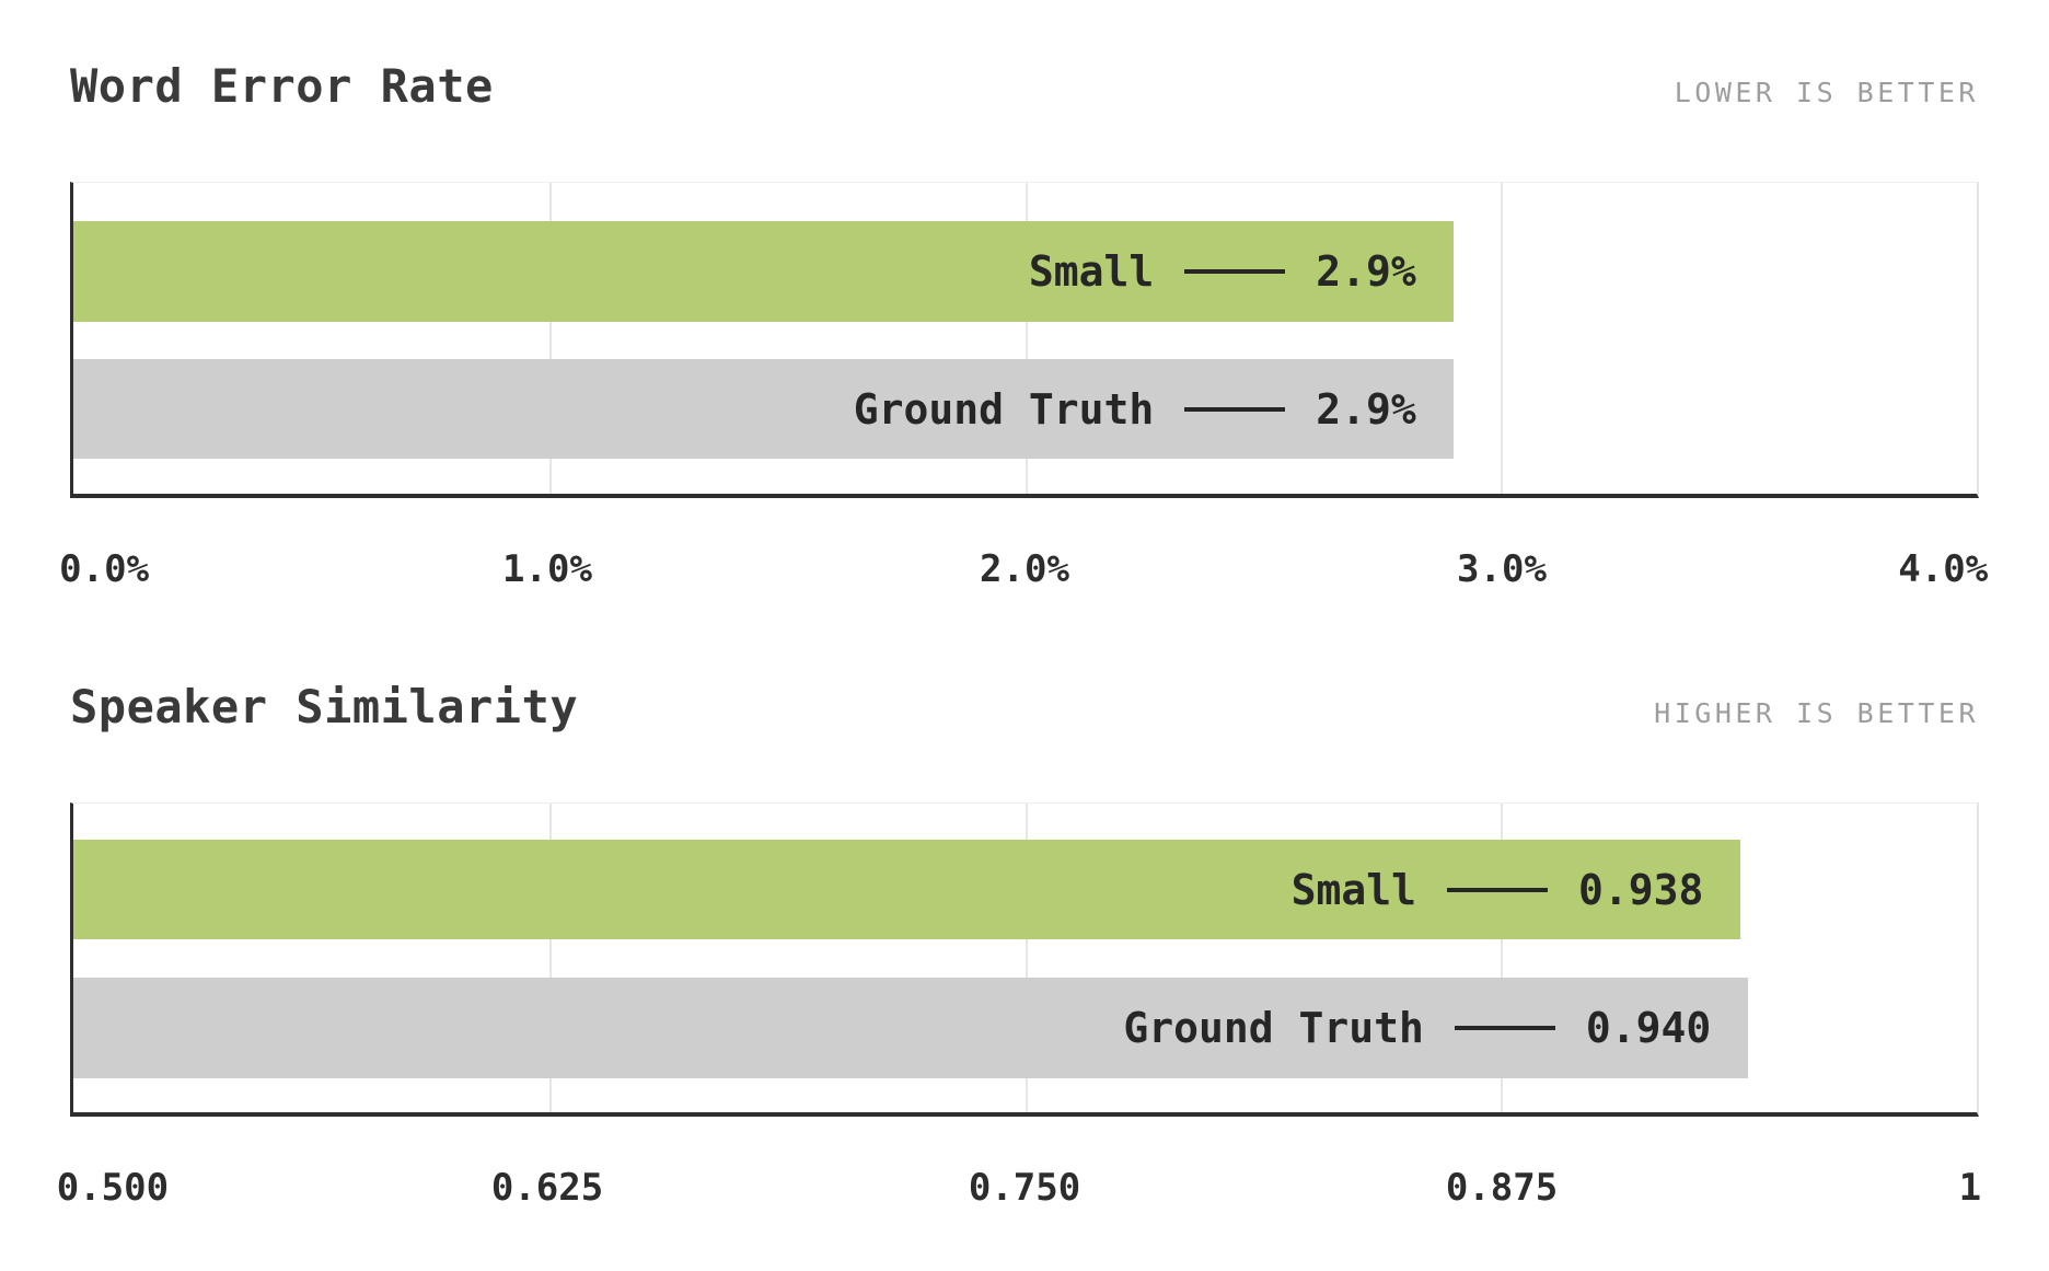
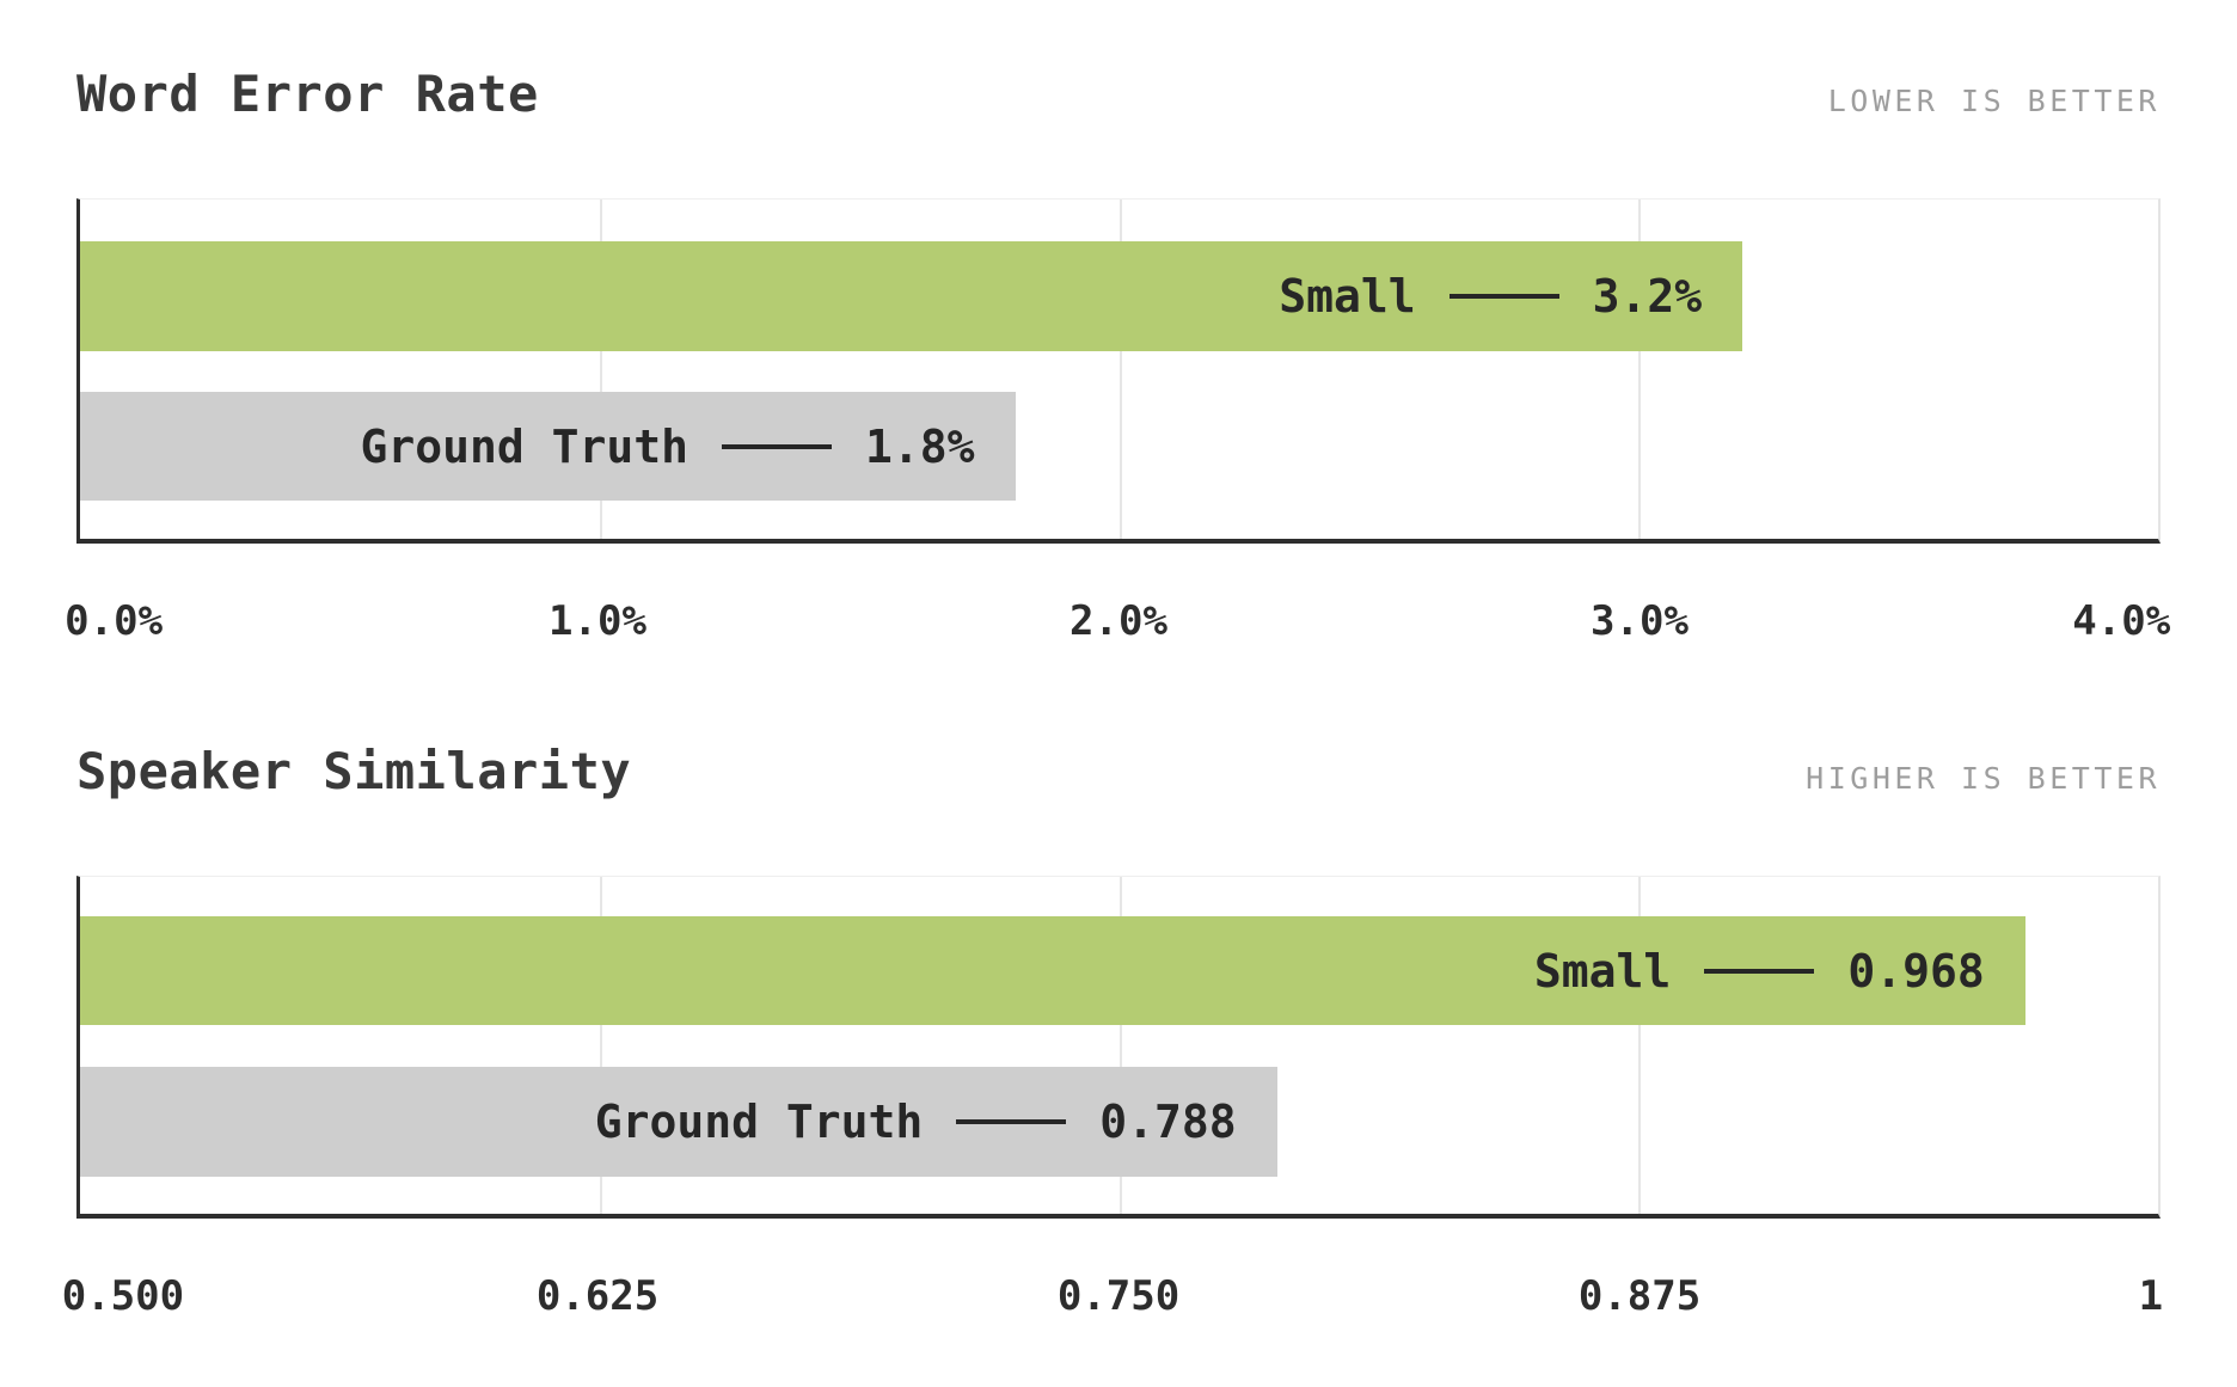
Word Error Rate/Small: 2.9% -> 3.2%
Word Error Rate/Ground Truth: 2.9% -> 1.8%
Speaker Similarity/Small: 0.938 -> 0.968
Speaker Similarity/Ground Truth: 0.940 -> 0.788
